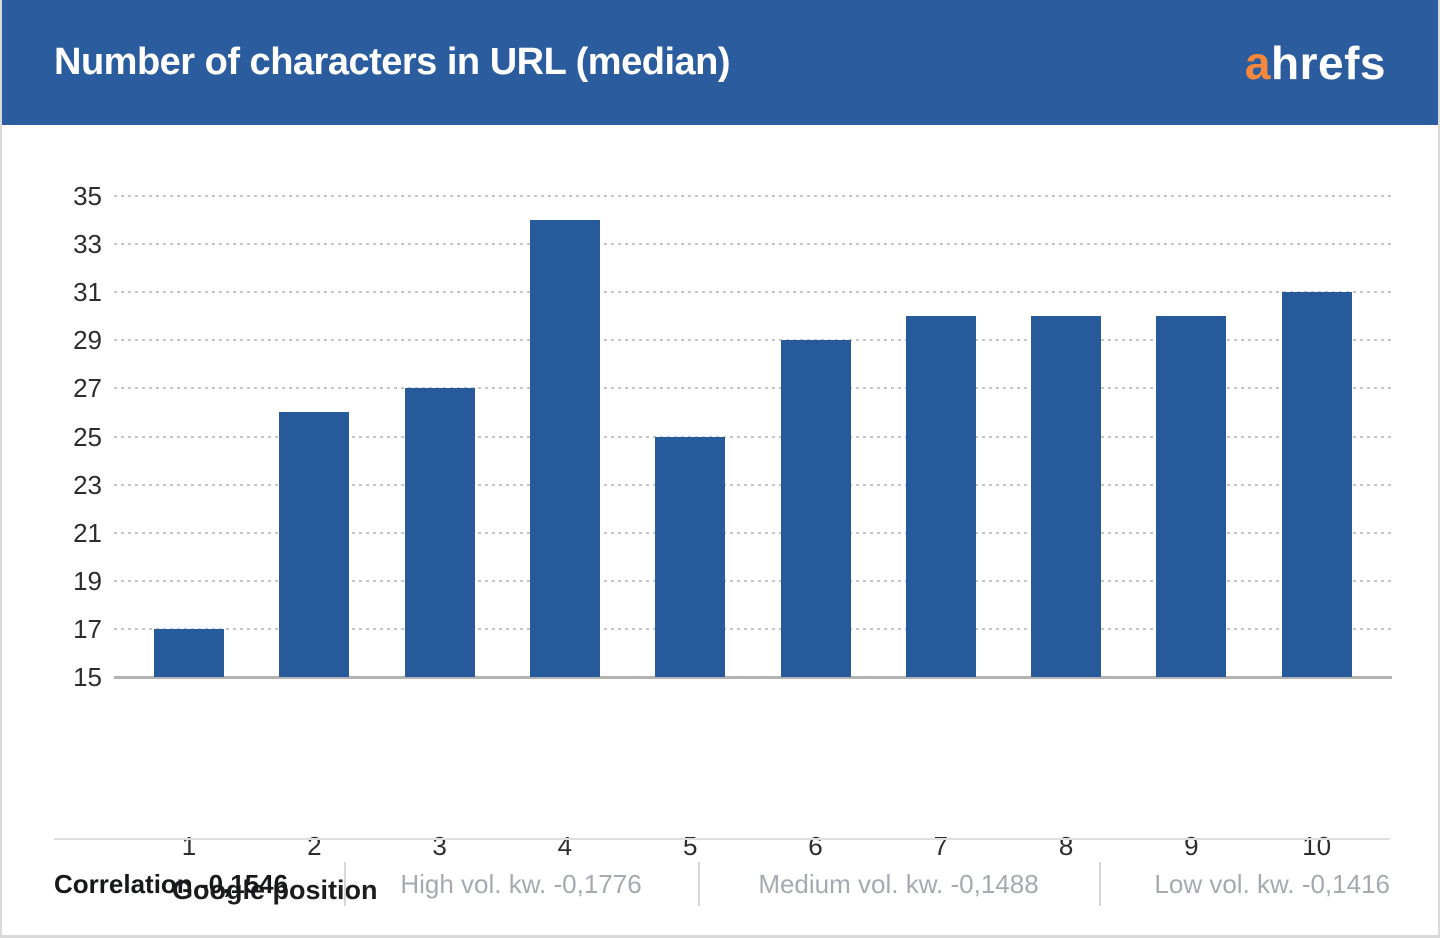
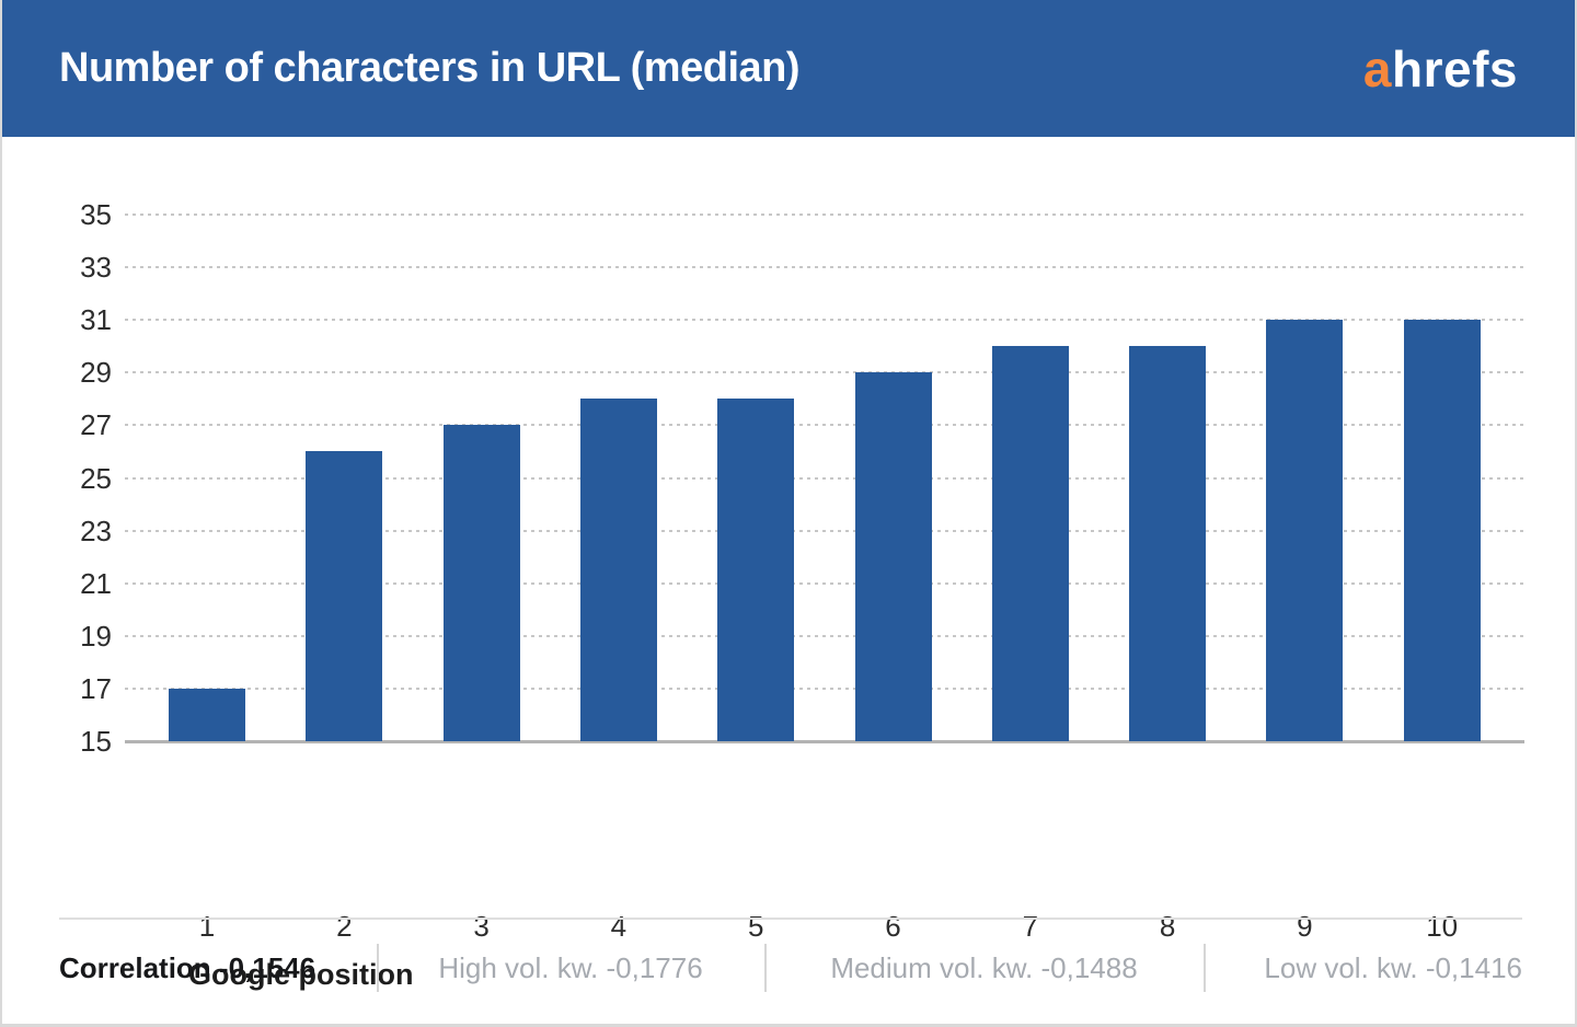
4: 34 -> 28
5: 25 -> 28
9: 30 -> 31
